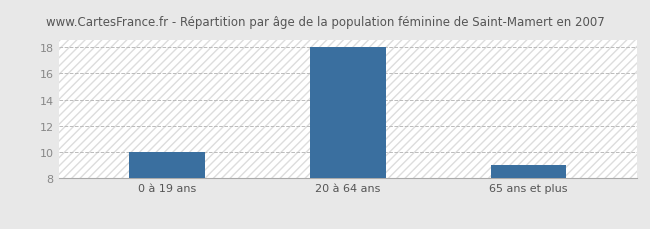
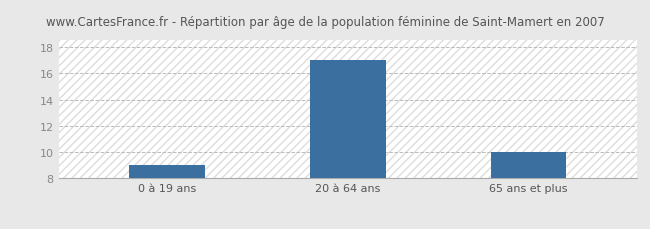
0 à 19 ans: 10 -> 9
20 à 64 ans: 18 -> 17
65 ans et plus: 9 -> 10
